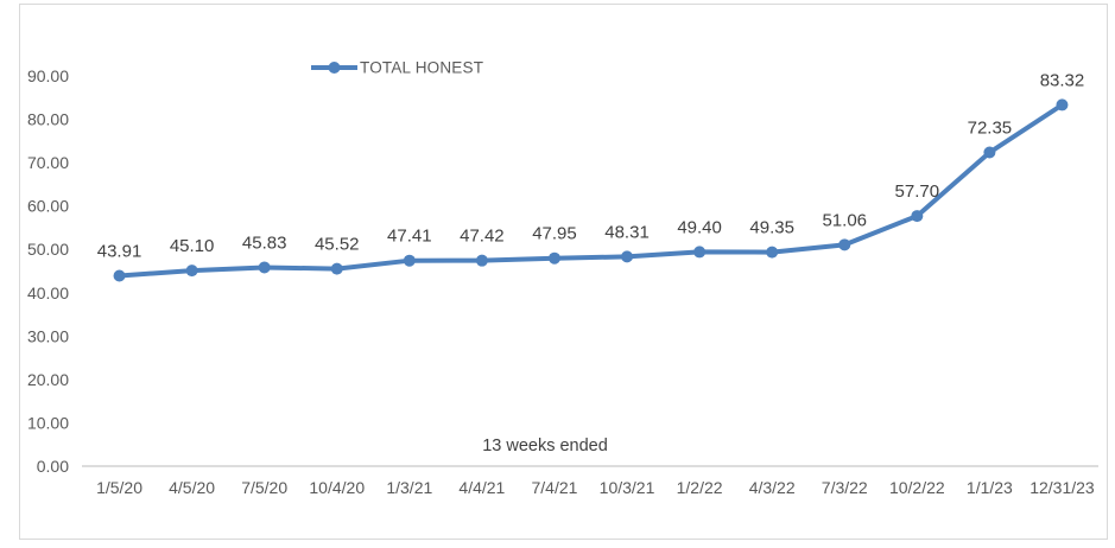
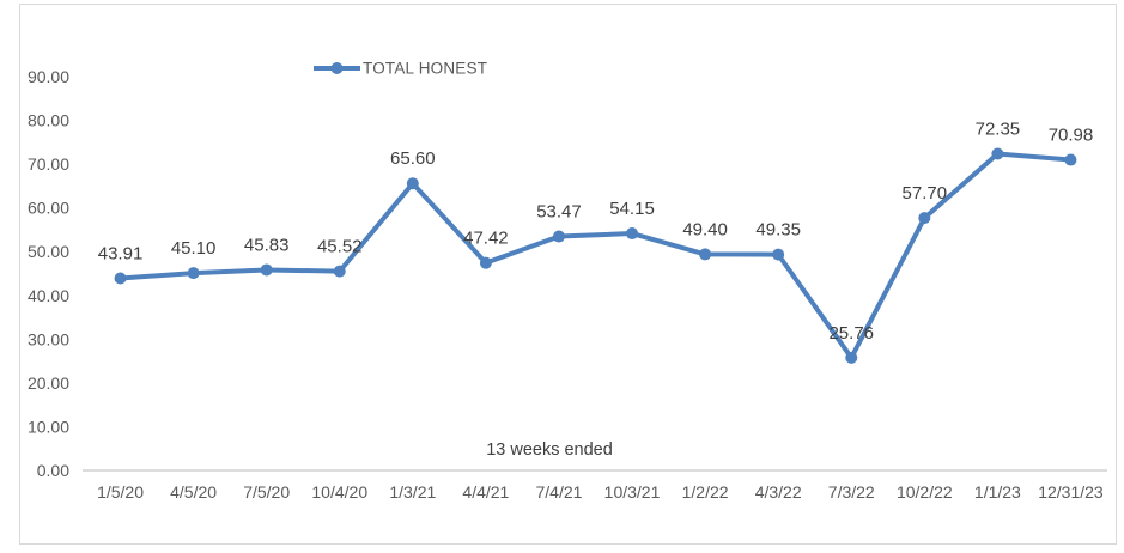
1/3/21: 47.41 -> 65.60
7/4/21: 47.95 -> 53.47
10/3/21: 48.31 -> 54.15
7/3/22: 51.06 -> 25.76
12/31/23: 83.32 -> 70.98
